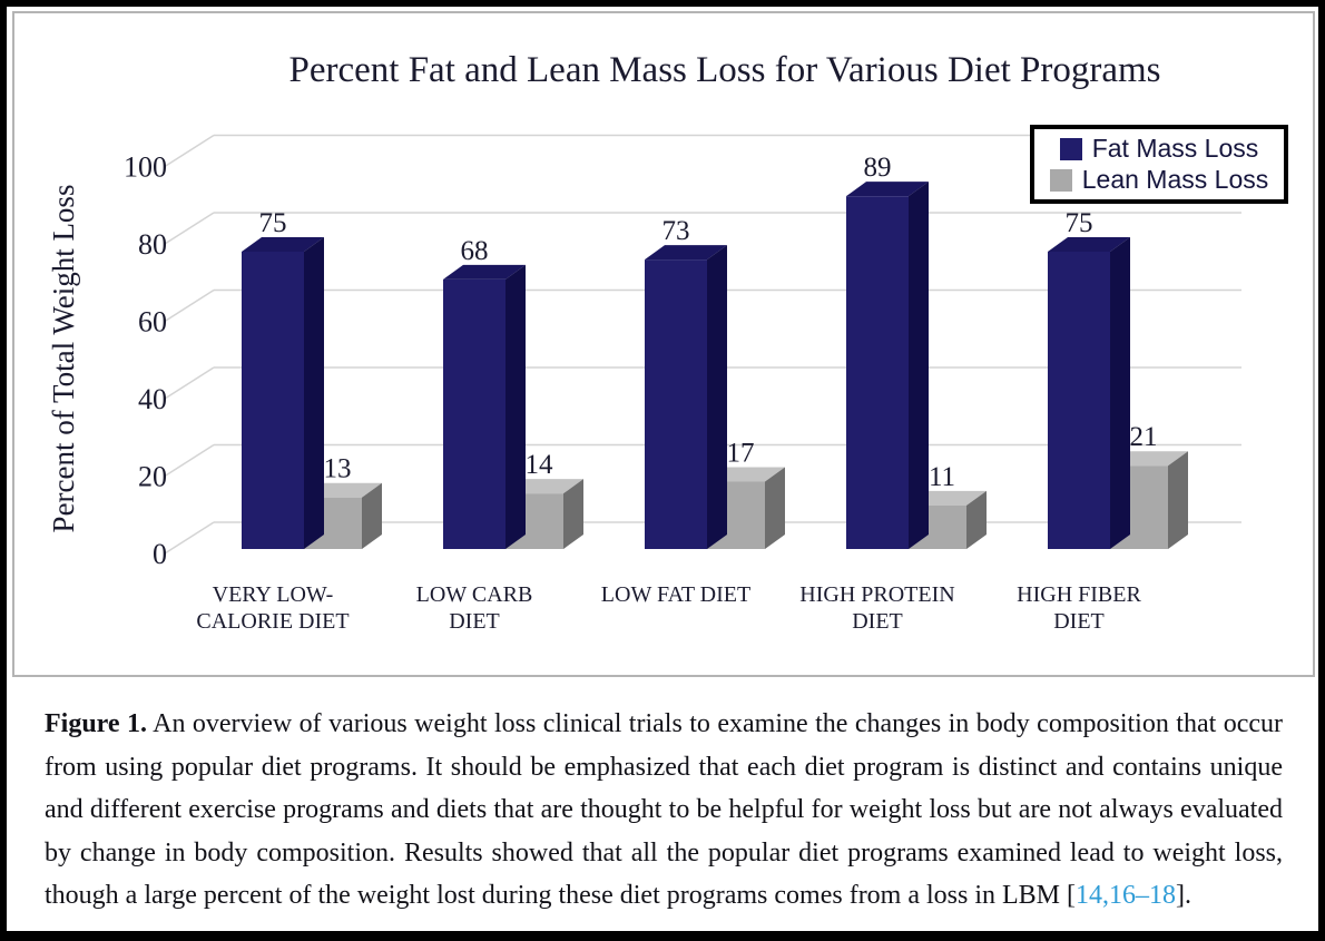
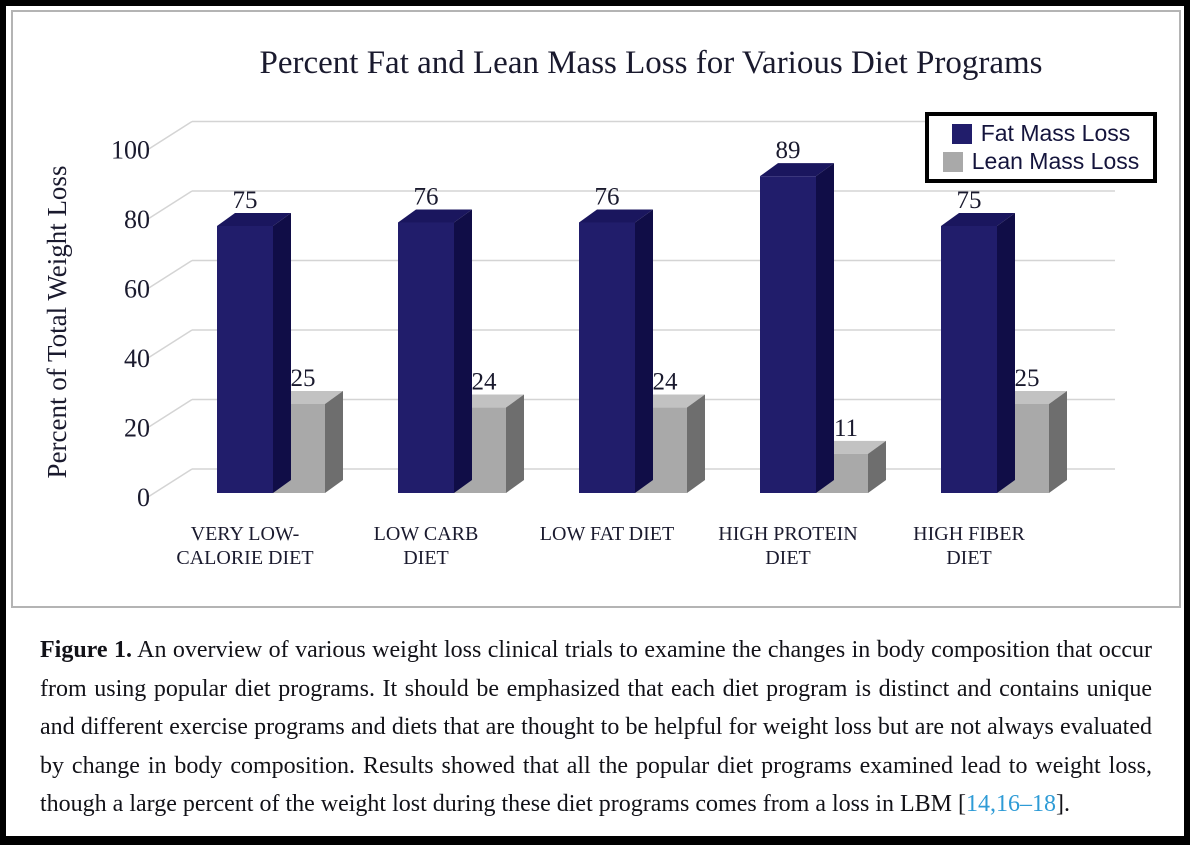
Lean Mass Loss/VERY LOW-CALORIE DIET: 13 -> 25
Fat Mass Loss/LOW CARB DIET: 68 -> 76
Lean Mass Loss/LOW CARB DIET: 14 -> 24
Fat Mass Loss/LOW FAT DIET: 73 -> 76
Lean Mass Loss/LOW FAT DIET: 17 -> 24
Lean Mass Loss/HIGH FIBER DIET: 21 -> 25
